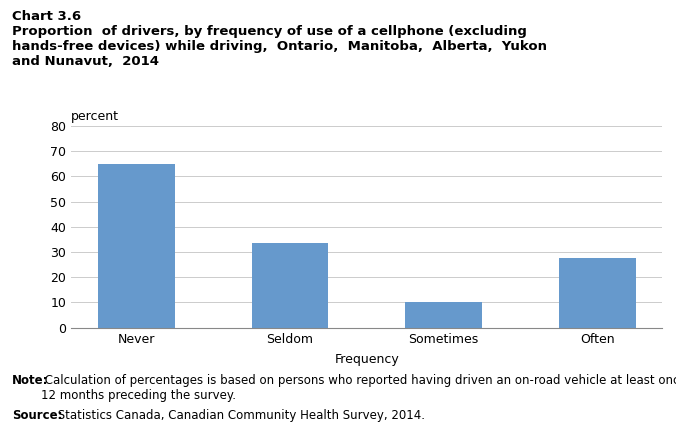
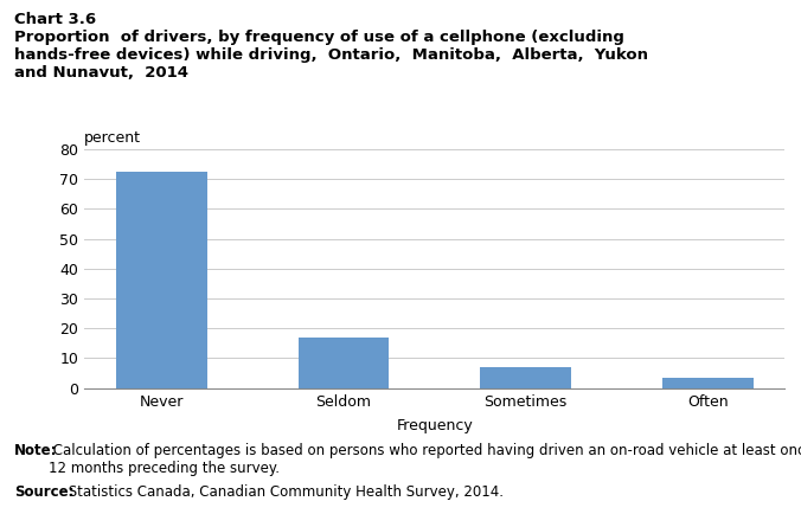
Never: 65.0 -> 72.5
Seldom: 33.5 -> 17.0
Sometimes: 10.0 -> 7.0
Often: 27.5 -> 3.5
